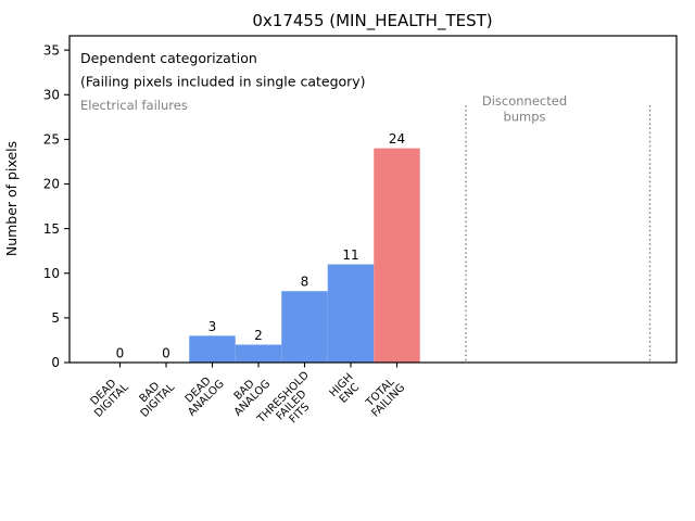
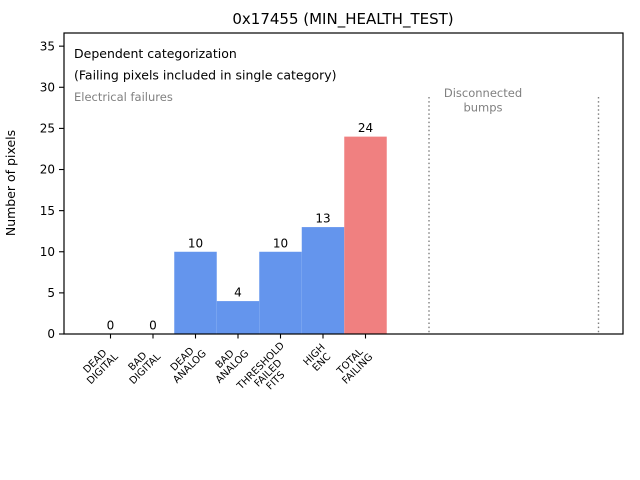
DEAD ANALOG: 3 -> 10
BAD ANALOG: 2 -> 4
THRESHOLD FAILED FITS: 8 -> 10
HIGH ENC: 11 -> 13
